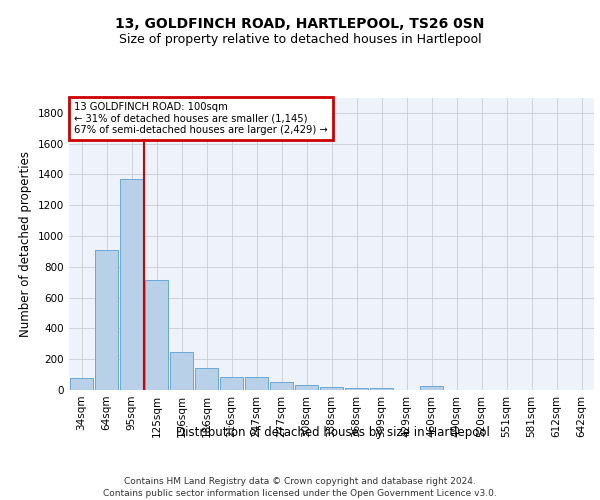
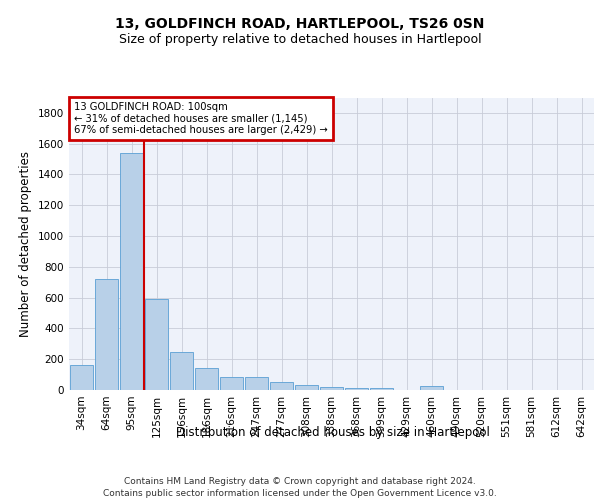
34sqm: 80 -> 160
64sqm: 910 -> 720
95sqm: 1370 -> 1540
125sqm: 720 -> 590
